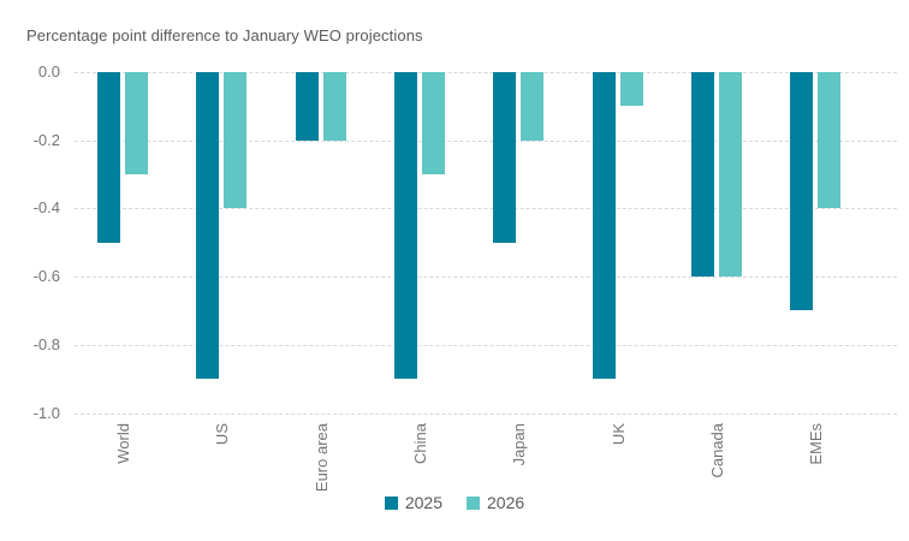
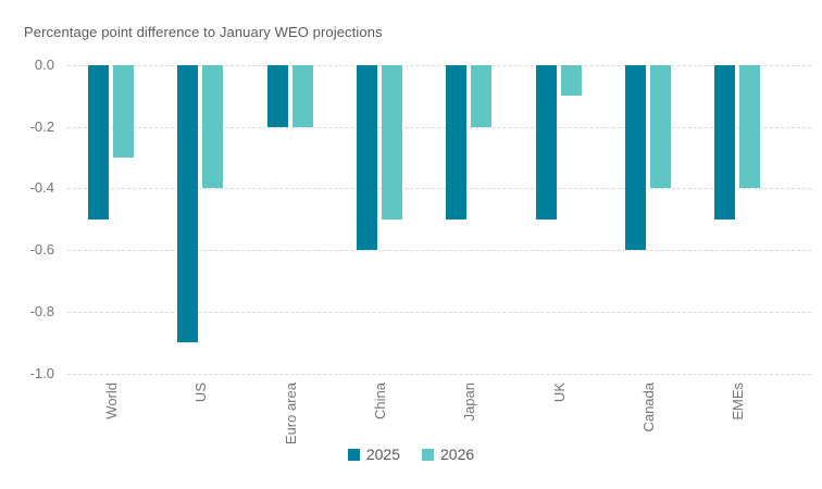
2025/China: -0.9 -> -0.6
2026/China: -0.3 -> -0.5
2025/UK: -0.9 -> -0.5
2026/Canada: -0.6 -> -0.4
2025/EMEs: -0.7 -> -0.5
